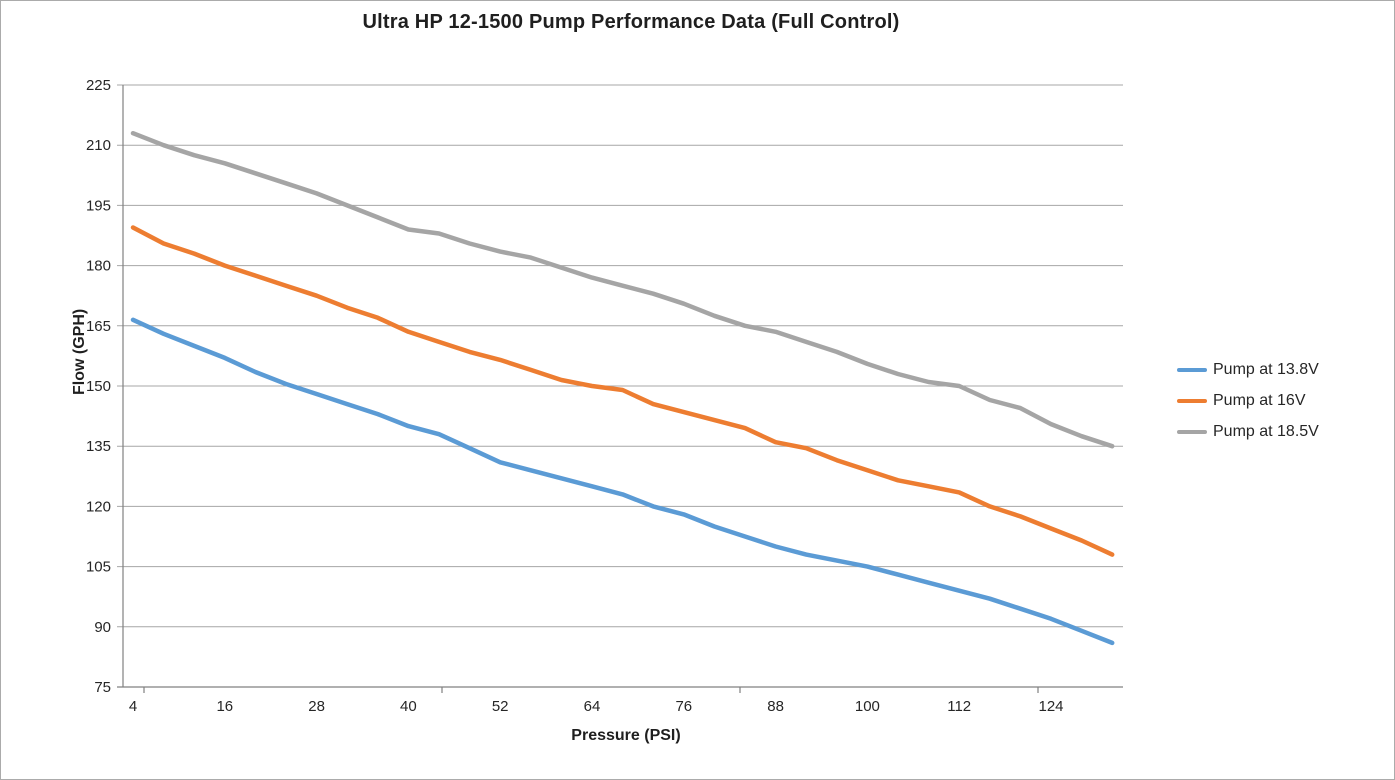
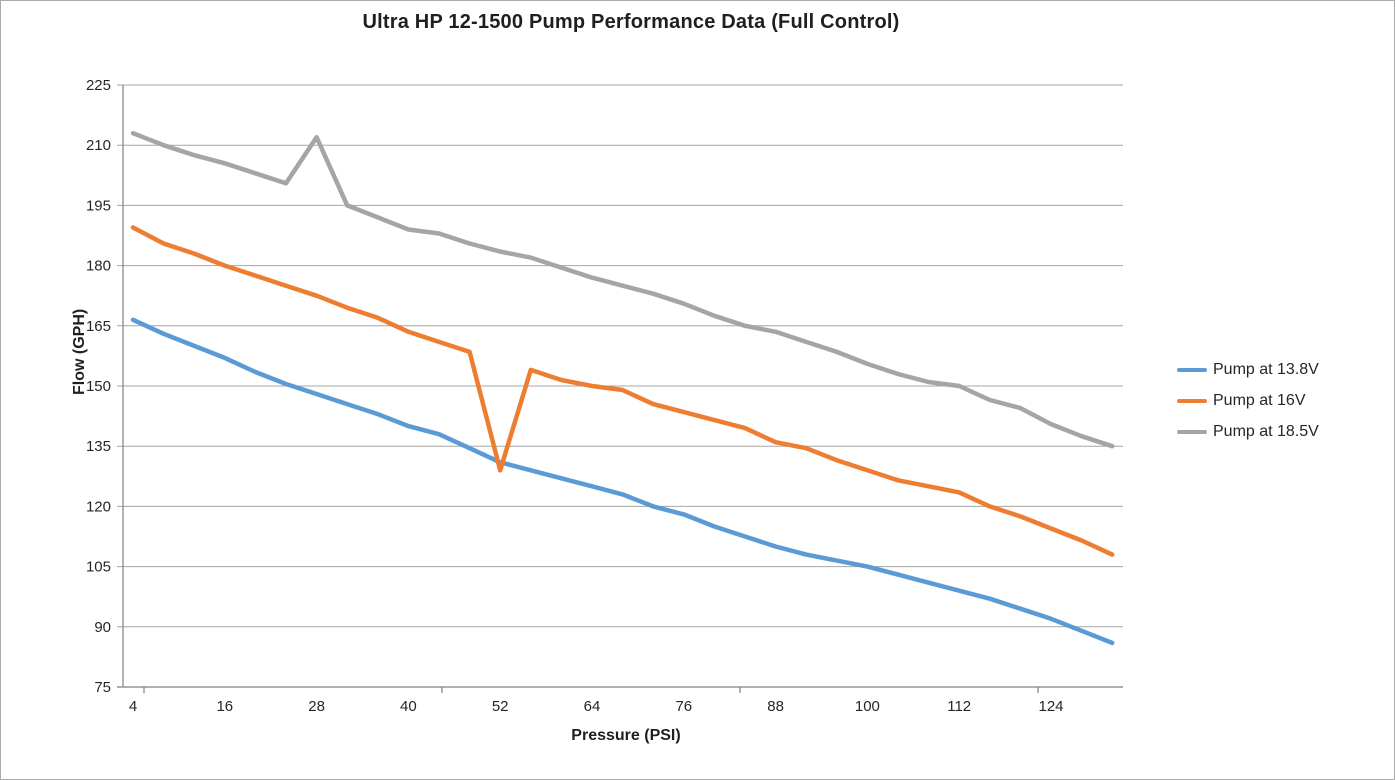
Pump at 18.5V/28: 198 -> 212
Pump at 16V/52: 156 -> 129
